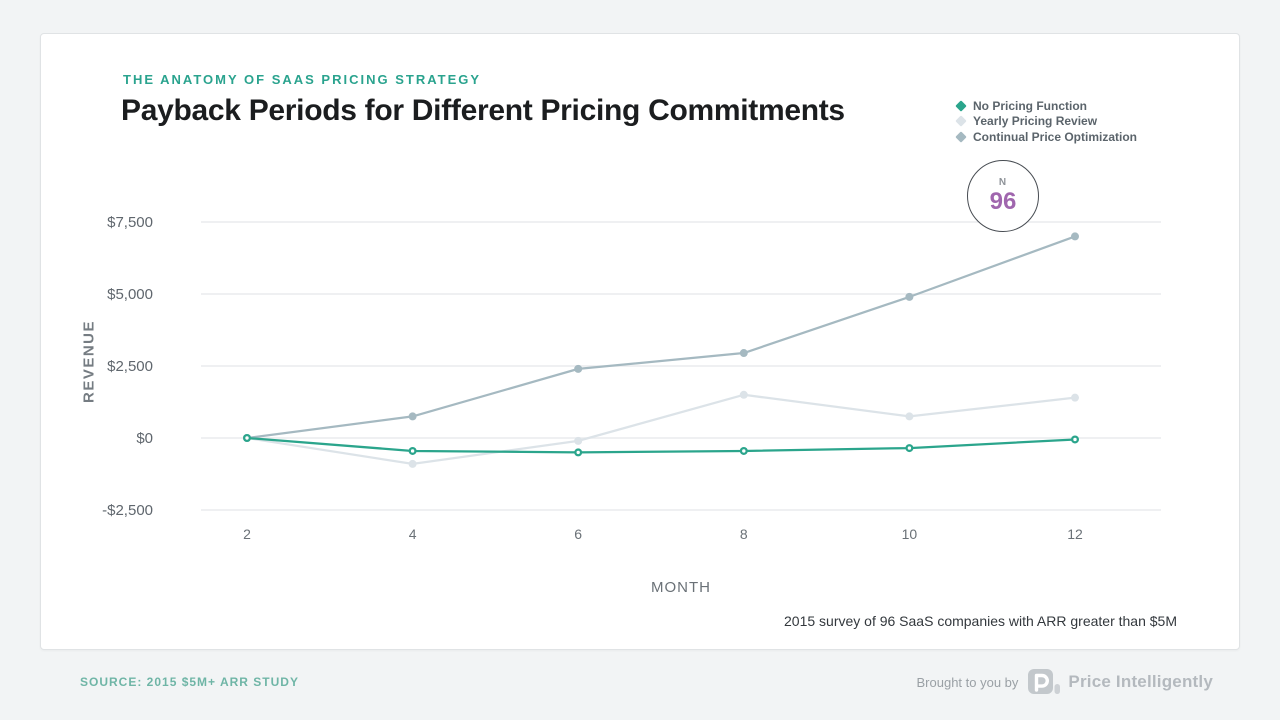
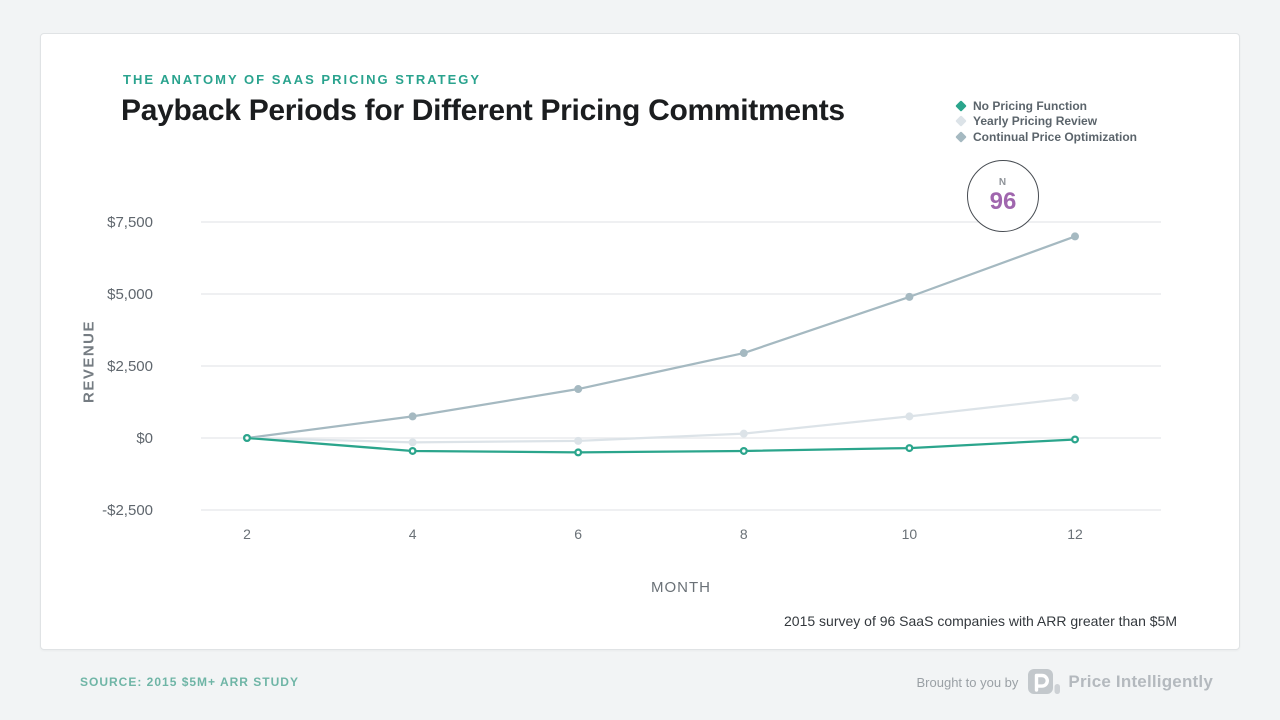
Yearly Pricing Review/4: -$900 -> -$200
Continual Price Optimization/6: $2400 -> $1700
Yearly Pricing Review/8: $1500 -> $200
